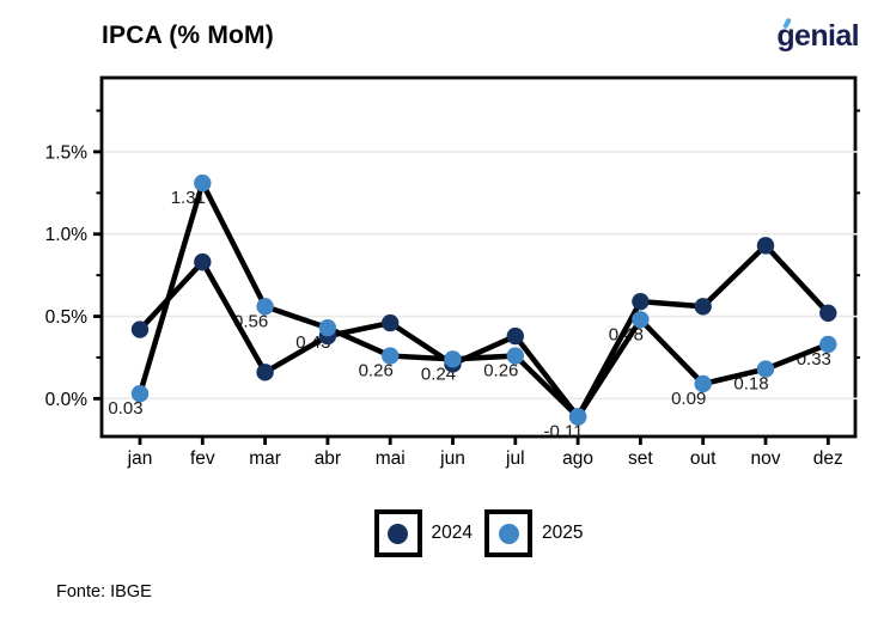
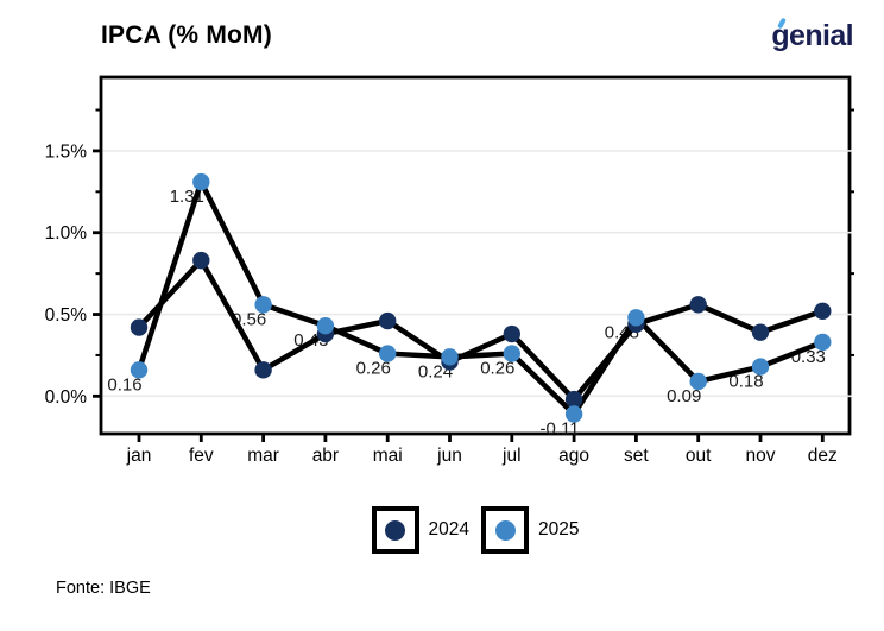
2025/jan: 0.03 -> 0.16
2024/ago: -0.11% -> -0.02%
2024/set: 0.59% -> 0.44%
2024/nov: 0.93% -> 0.39%
